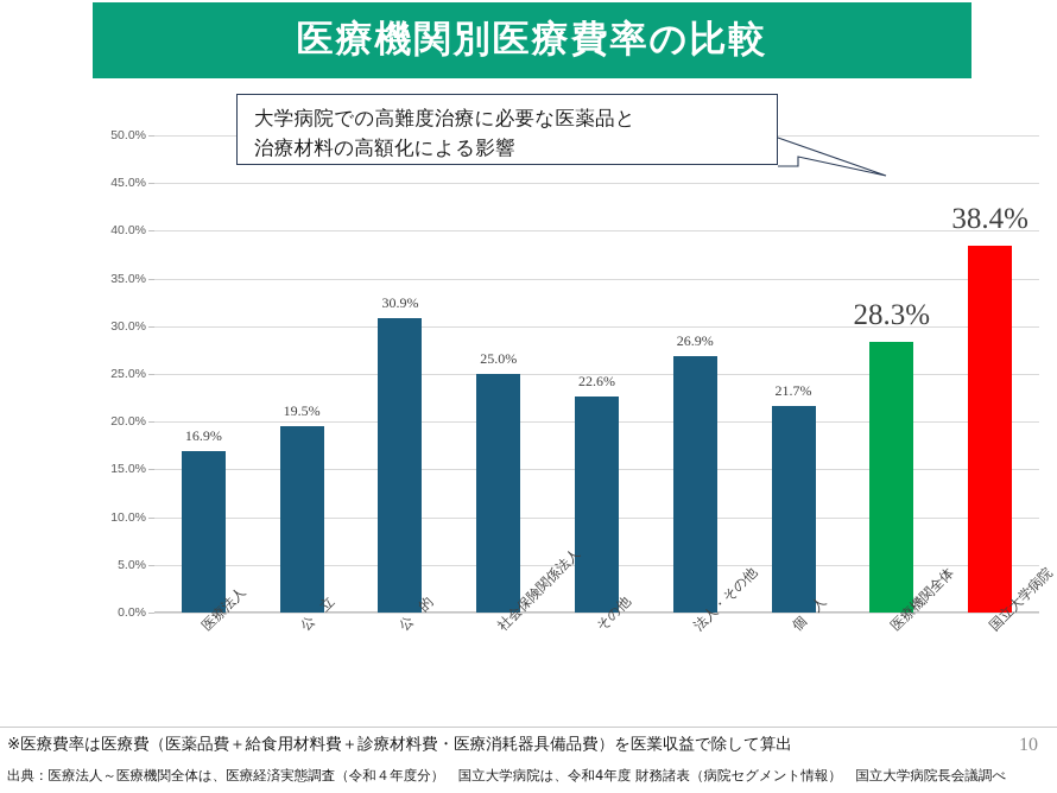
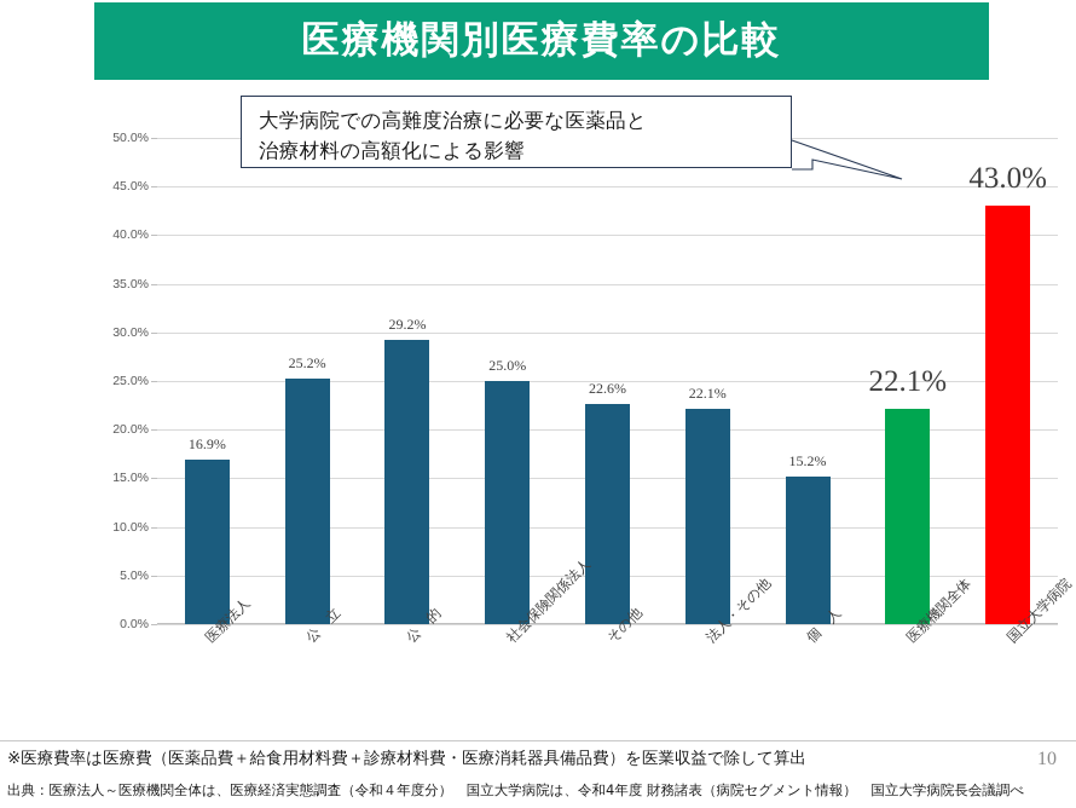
公 立: 19.5% -> 25.2%
公 的: 30.9% -> 29.2%
法人・その他: 26.9% -> 22.1%
個 人: 21.7% -> 15.2%
医療機関全体: 28.3% -> 22.1%
国立大学病院: 38.4% -> 43.0%
